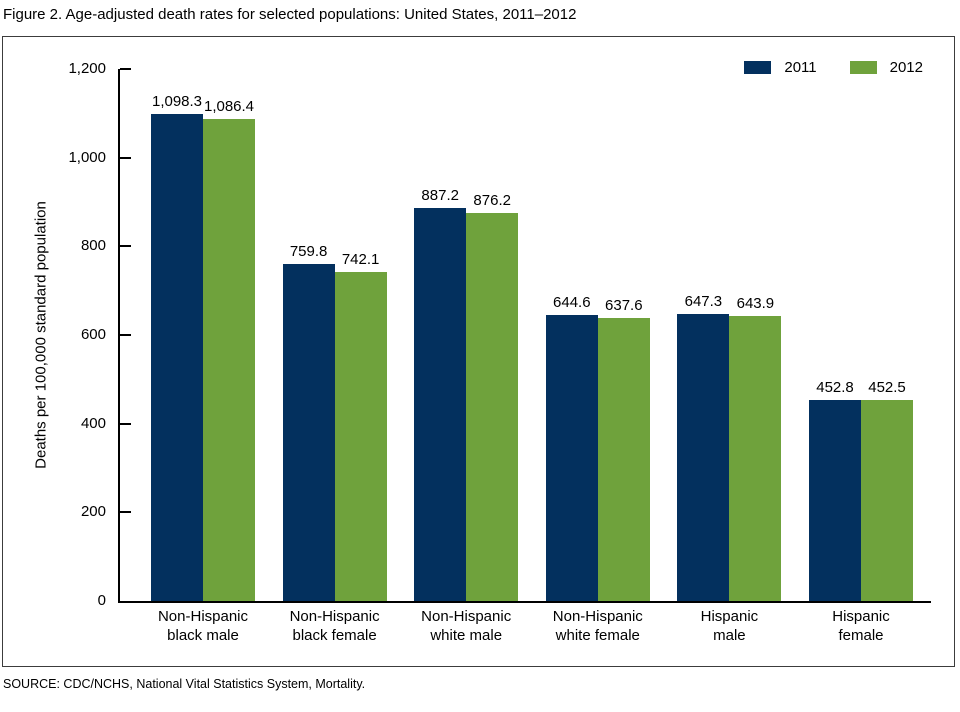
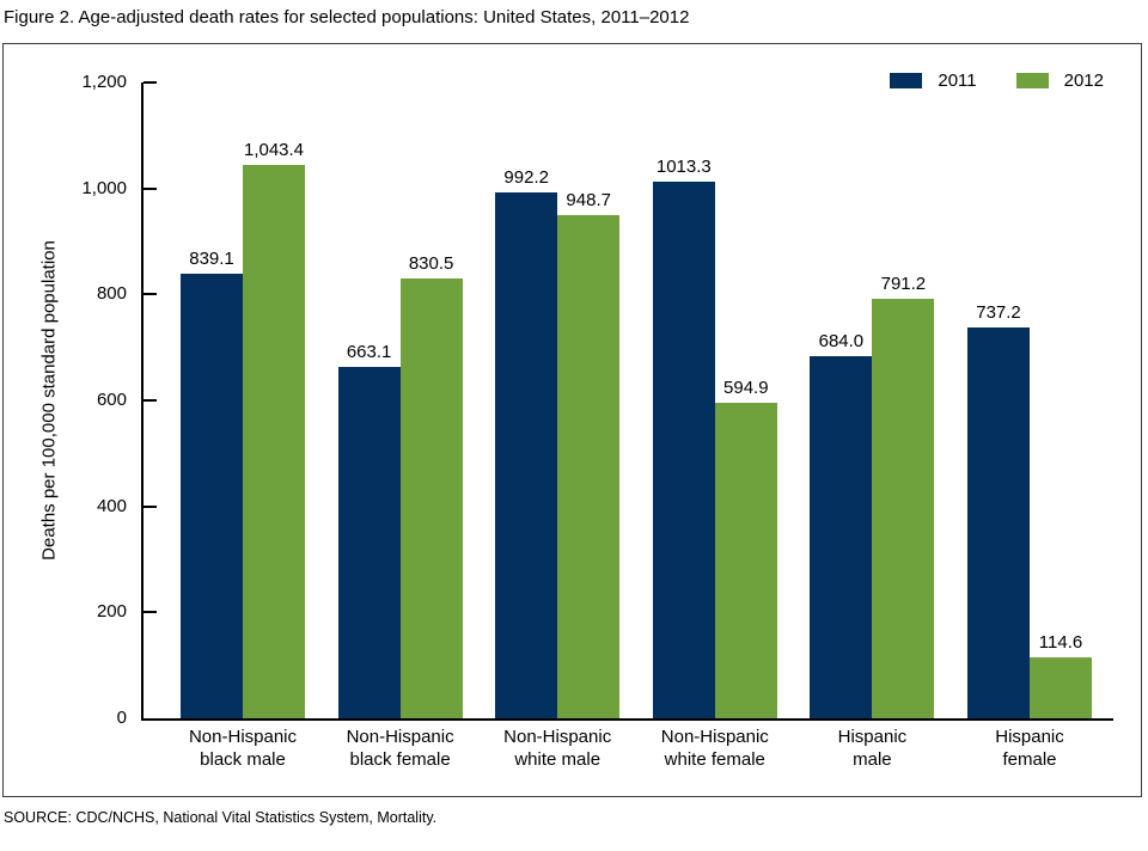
2011/Non-Hispanic black male: 1,098.3 -> 839.1
2012/Non-Hispanic black male: 1,086.4 -> 1,043.4
2011/Non-Hispanic black female: 759.8 -> 663.1
2012/Non-Hispanic black female: 742.1 -> 830.5
2011/Non-Hispanic white male: 887.2 -> 992.2
2012/Non-Hispanic white male: 876.2 -> 948.7
2011/Non-Hispanic white female: 644.6 -> 1013.3
2012/Non-Hispanic white female: 637.6 -> 594.9
2011/Hispanic male: 647.3 -> 684.0
2012/Hispanic male: 643.9 -> 791.2
2011/Hispanic female: 452.8 -> 737.2
2012/Hispanic female: 452.5 -> 114.6
